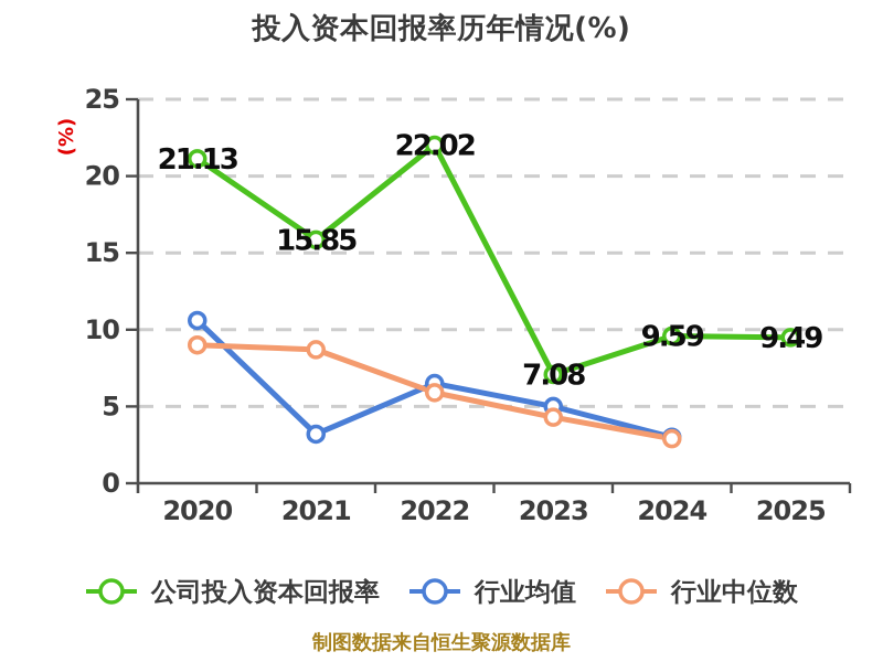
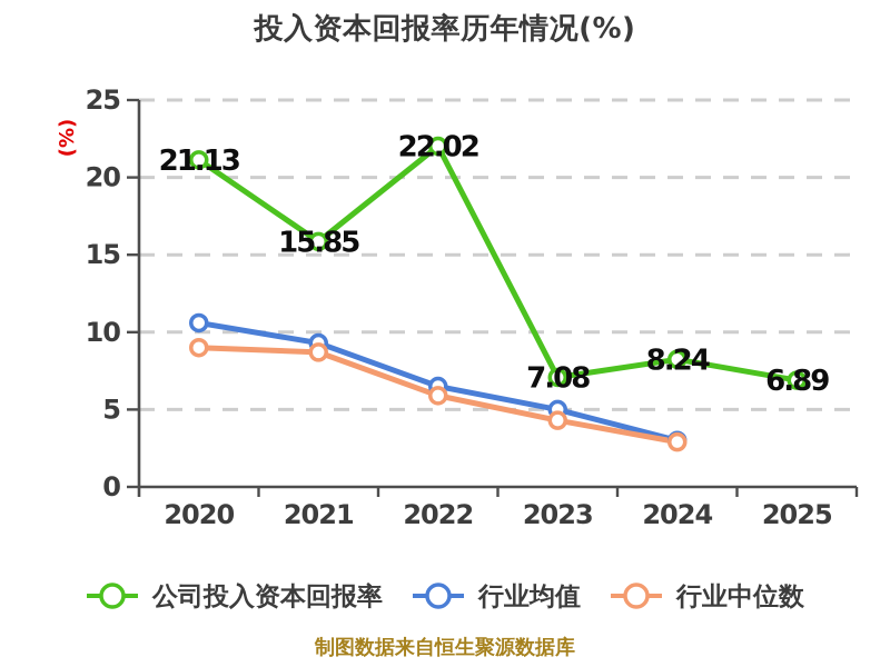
行业均值/2021: 3.2 -> 9.3
公司投入资本回报率/2024: 9.59 -> 8.24
公司投入资本回报率/2025: 9.49 -> 6.89
